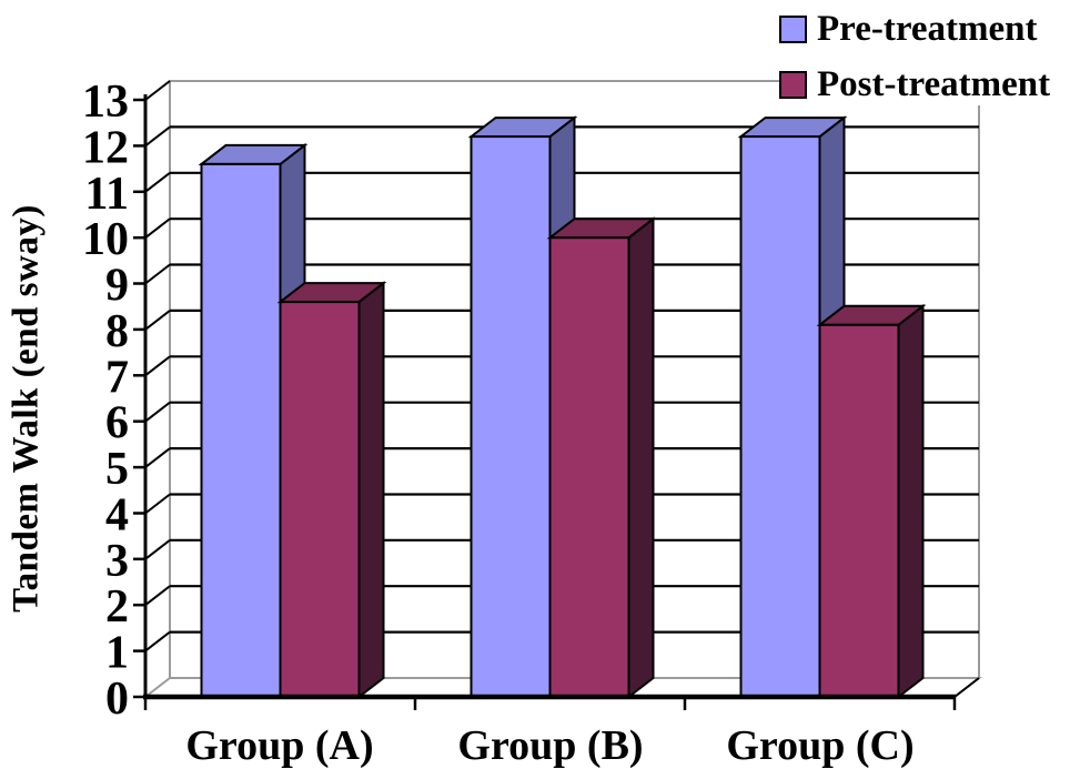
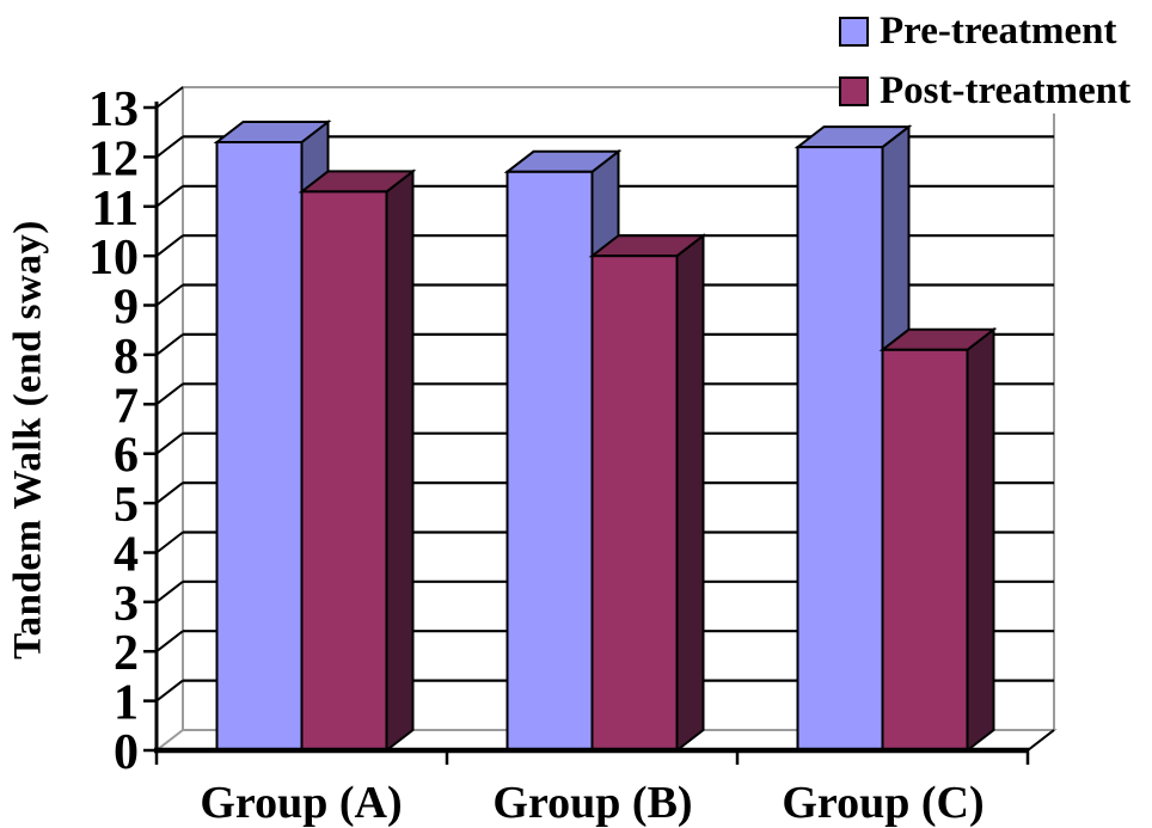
Pre-treatment/Group (A): 11.6 -> 12.3
Post-treatment/Group (A): 8.6 -> 11.3
Pre-treatment/Group (B): 12.2 -> 11.7
